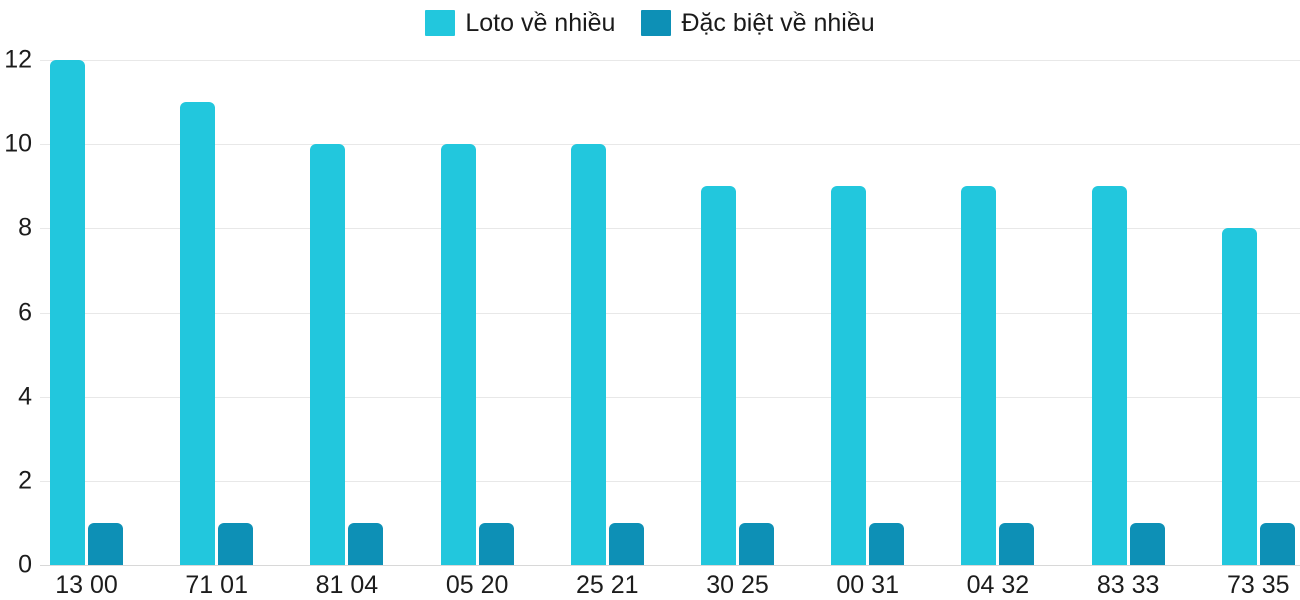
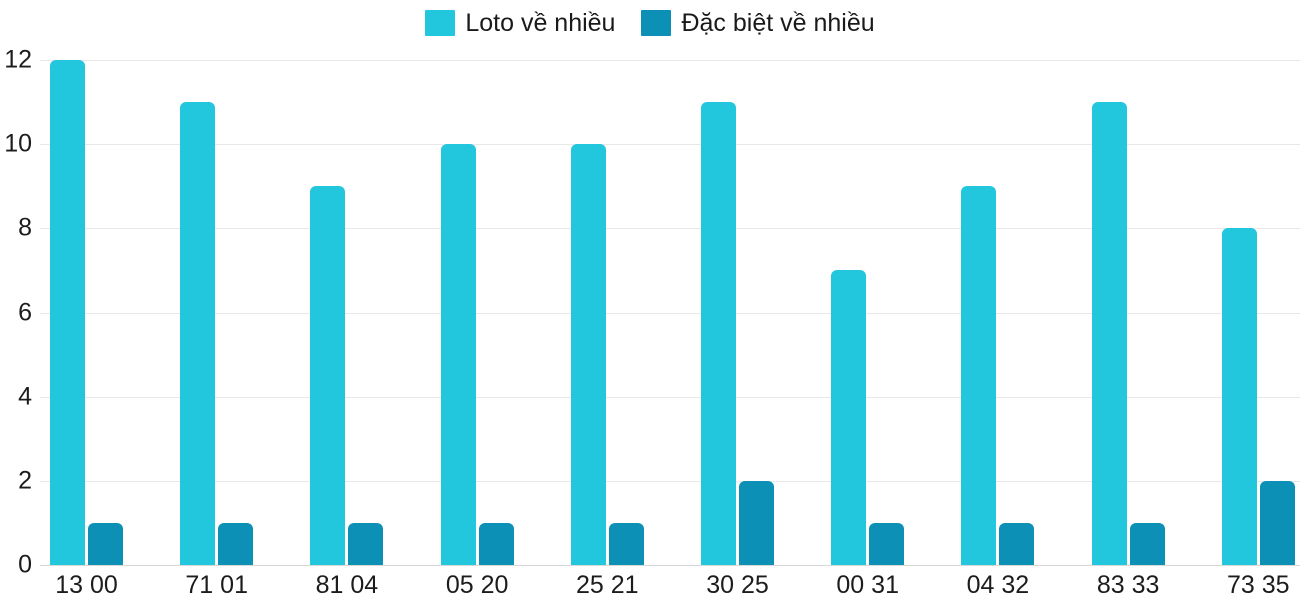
Loto về nhiều/81 04: 10 -> 9
Loto về nhiều/30 25: 9 -> 11
Đặc biệt về nhiều/30 25: 1 -> 2
Loto về nhiều/00 31: 9 -> 7
Loto về nhiều/83 33: 9 -> 11
Đặc biệt về nhiều/73 35: 1 -> 2
